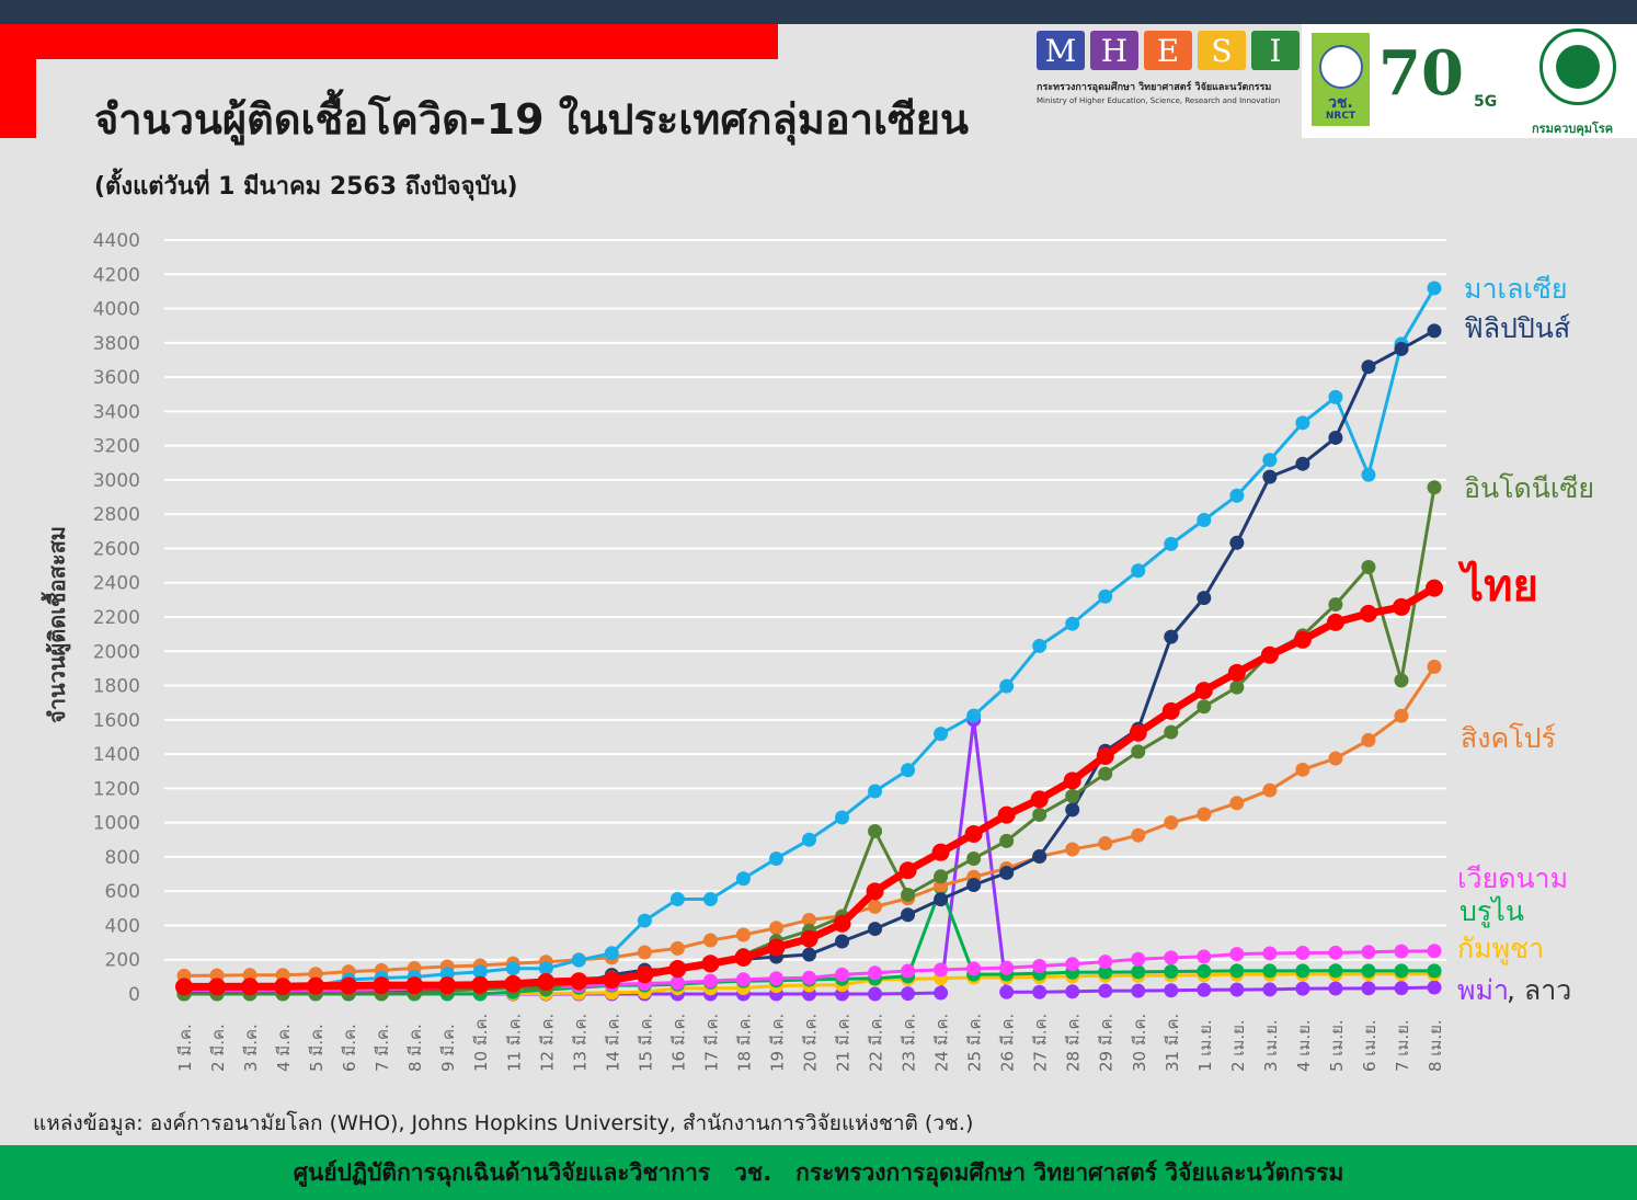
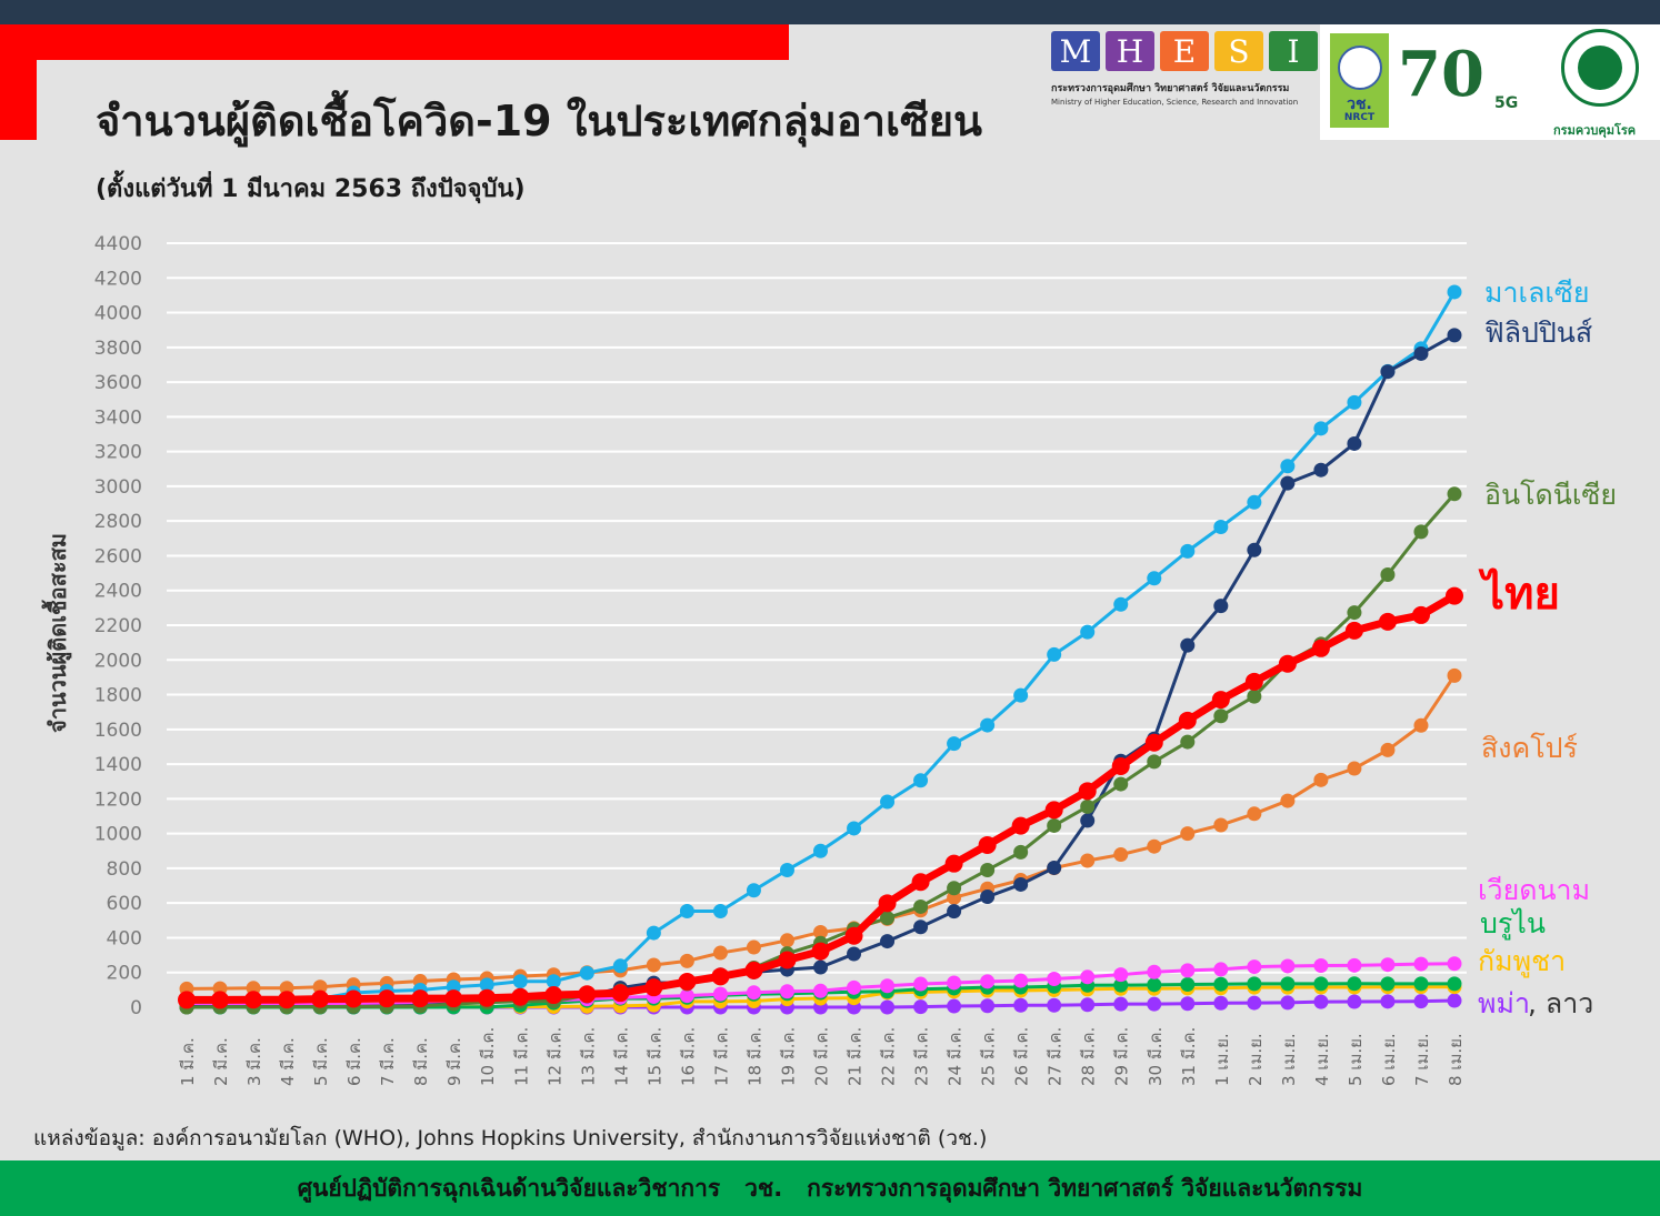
อินโดนีเซีย/22 มี.ค.: 950 -> 510
บรูไน/24 มี.ค.: 620 -> 110
พม่า, ลาว/25 มี.ค.: 1600 -> 10
มาเลเซีย/6 เม.ย.: 3030 -> 3660
อินโดนีเซีย/7 เม.ย.: 1830 -> 2740
